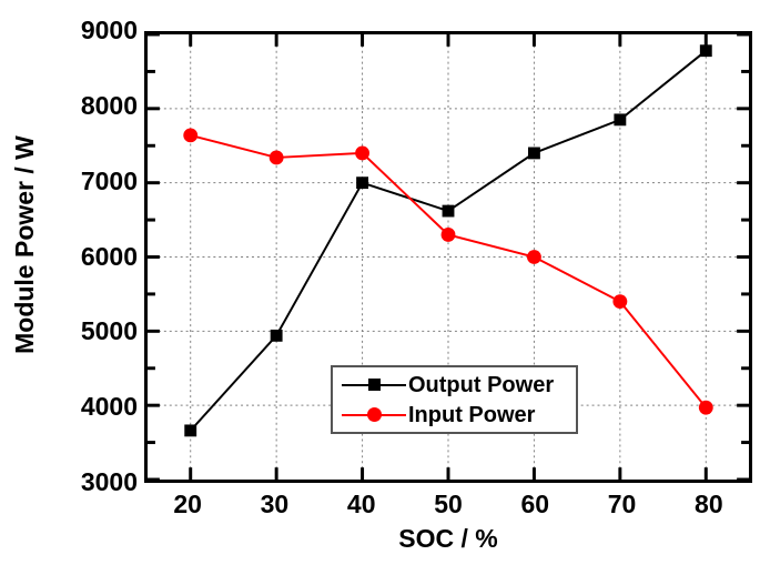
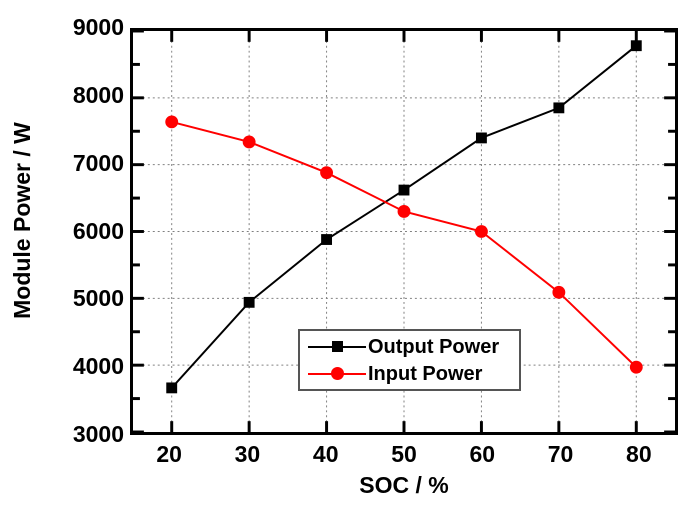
Output Power/40: 7000 -> 5900
Input Power/40: 7400 -> 6900
Input Power/70: 5400 -> 5100
